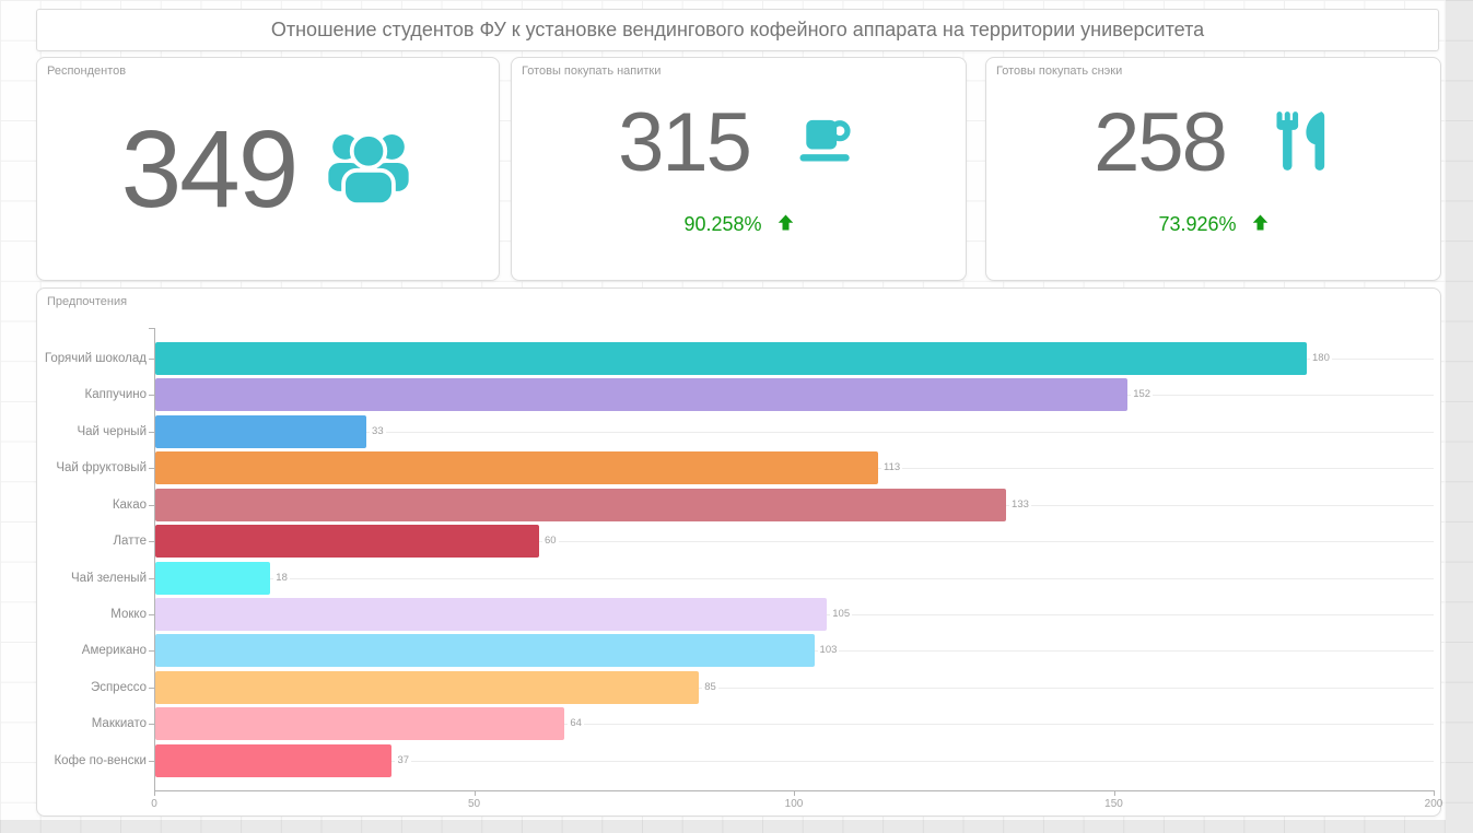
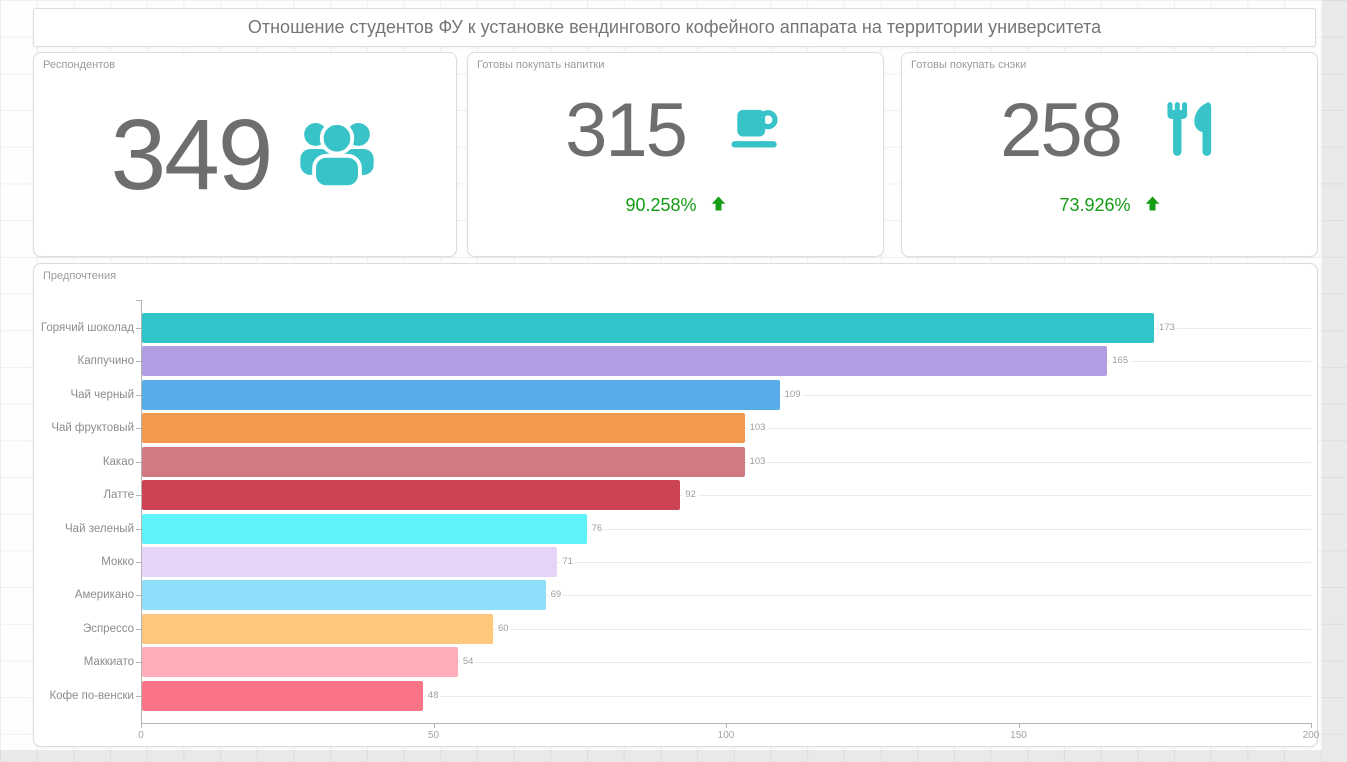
Горячий шоколад: 180 -> 173
Каппучино: 152 -> 165
Чай черный: 33 -> 109
Чай фруктовый: 113 -> 103
Какао: 133 -> 103
Латте: 60 -> 92
Чай зеленый: 18 -> 76
Мокко: 105 -> 71
Американо: 103 -> 69
Эспрессо: 85 -> 60
Маккиато: 64 -> 54
Кофе по-венски: 37 -> 48
